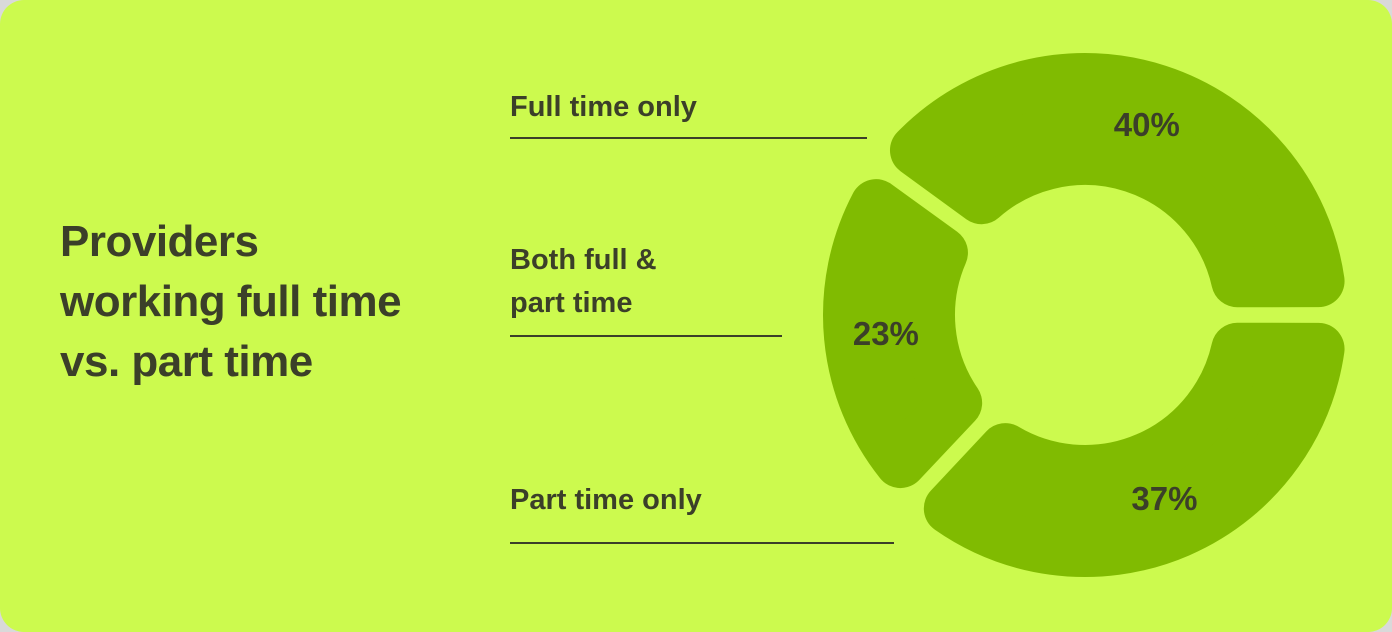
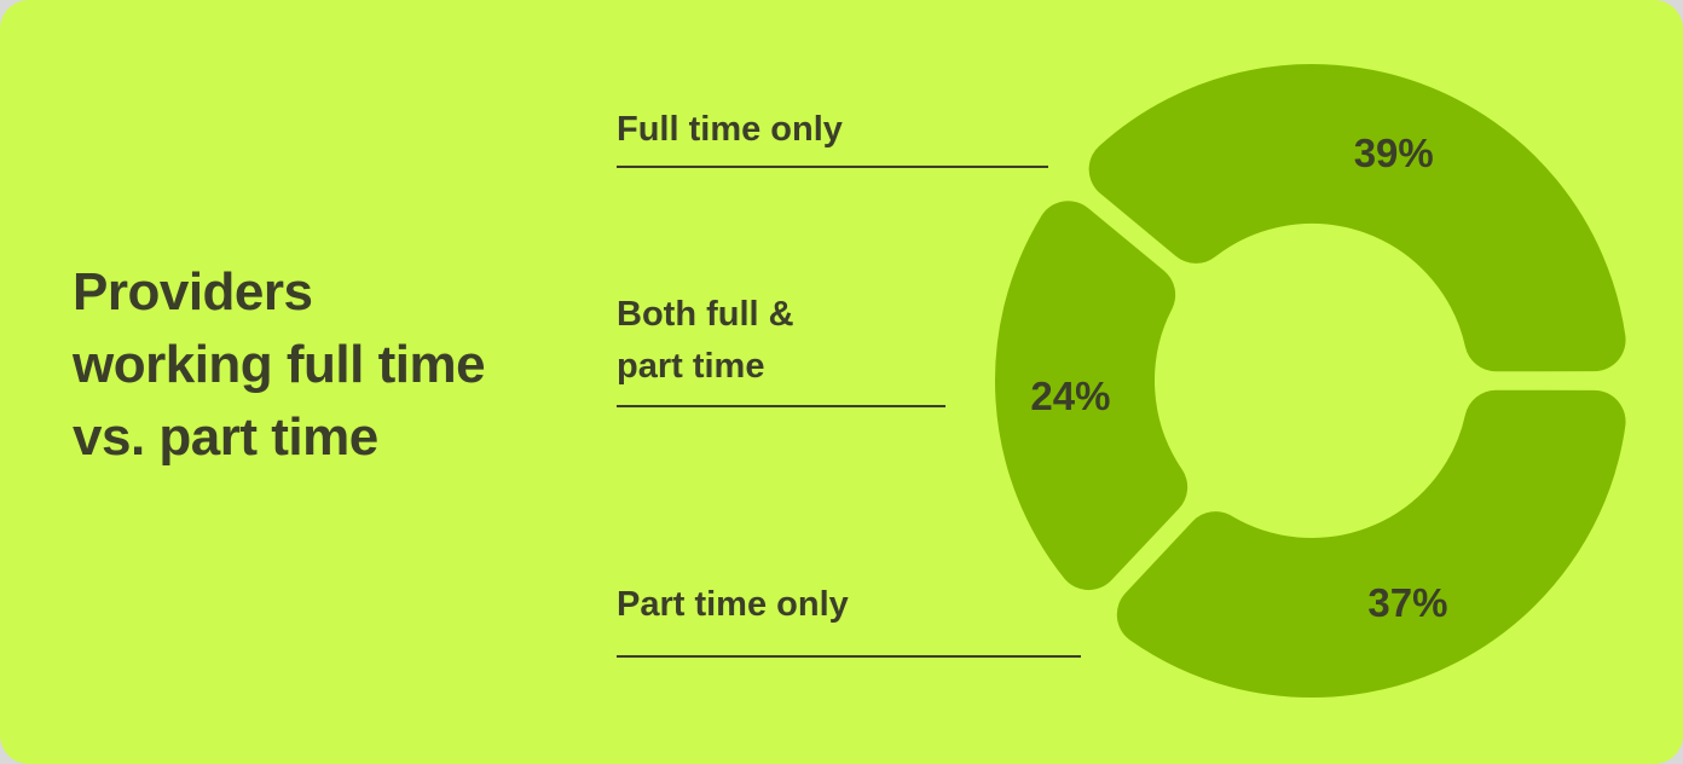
Full time only: 40% -> 39%
Both full & part time: 23% -> 24%
